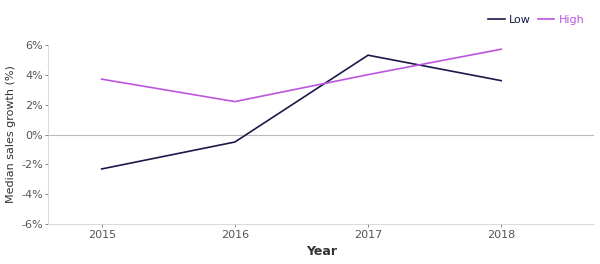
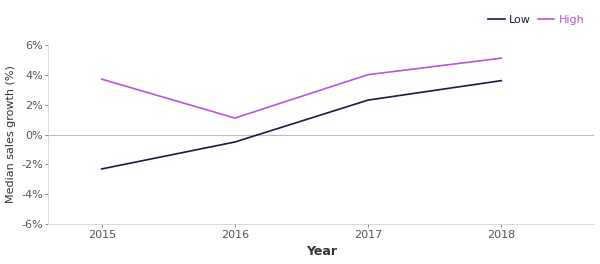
High/2016: 2.2% -> 1.1%
Low/2017: 5.3% -> 2.3%
High/2018: 5.7% -> 5.1%
